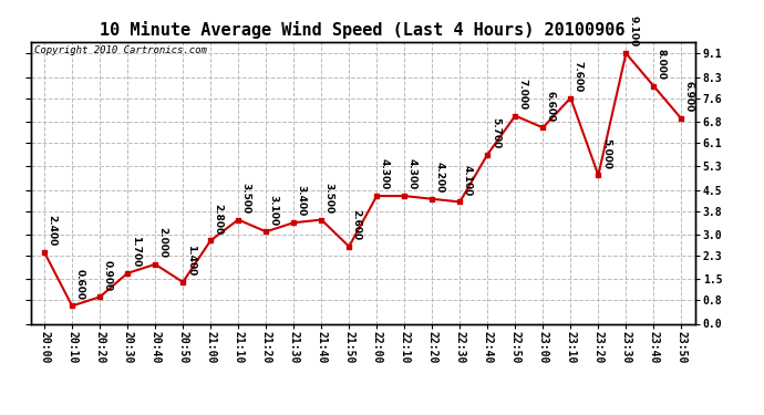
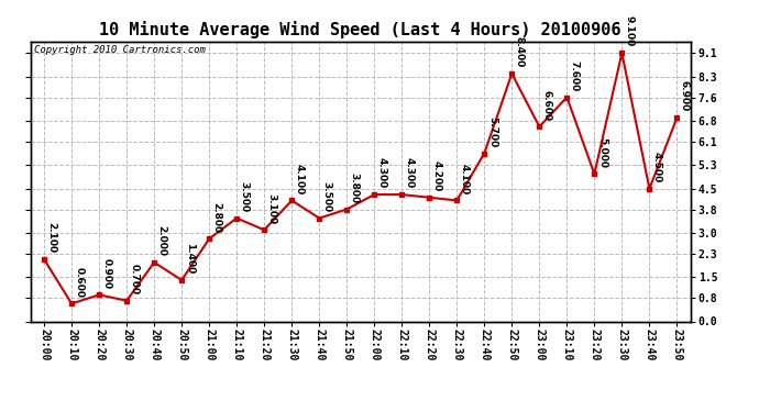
20:00: 2.400 -> 2.100
20:30: 1.700 -> 0.700
21:30: 3.400 -> 4.100
21:50: 2.600 -> 3.800
22:50: 7.000 -> 8.400
23:40: 8.000 -> 4.500
